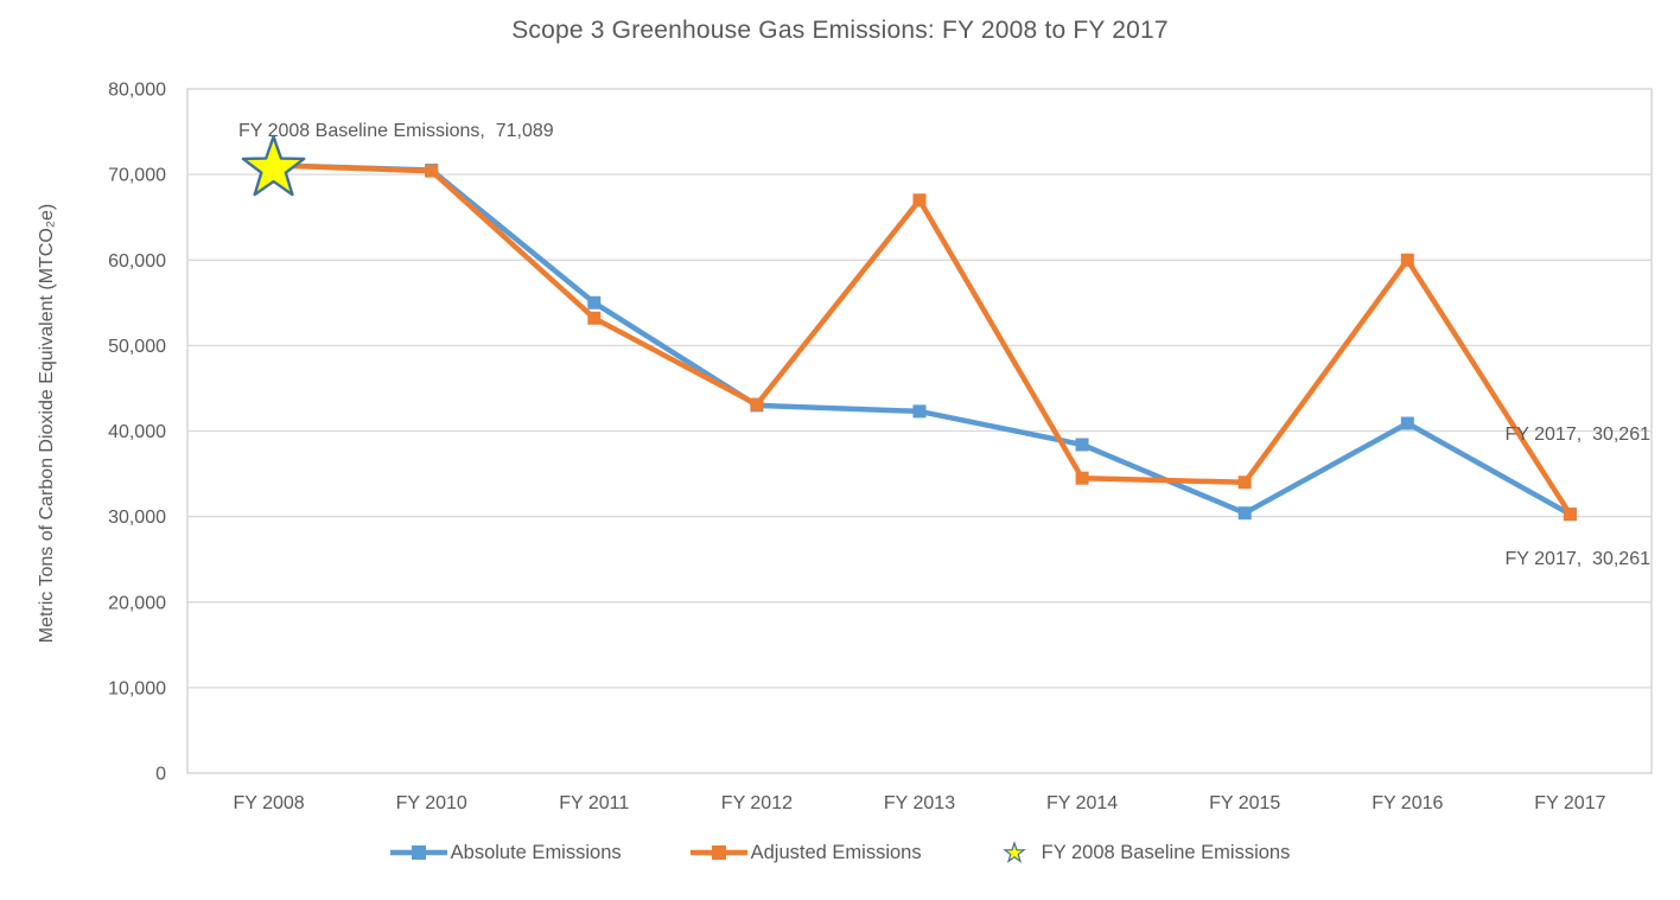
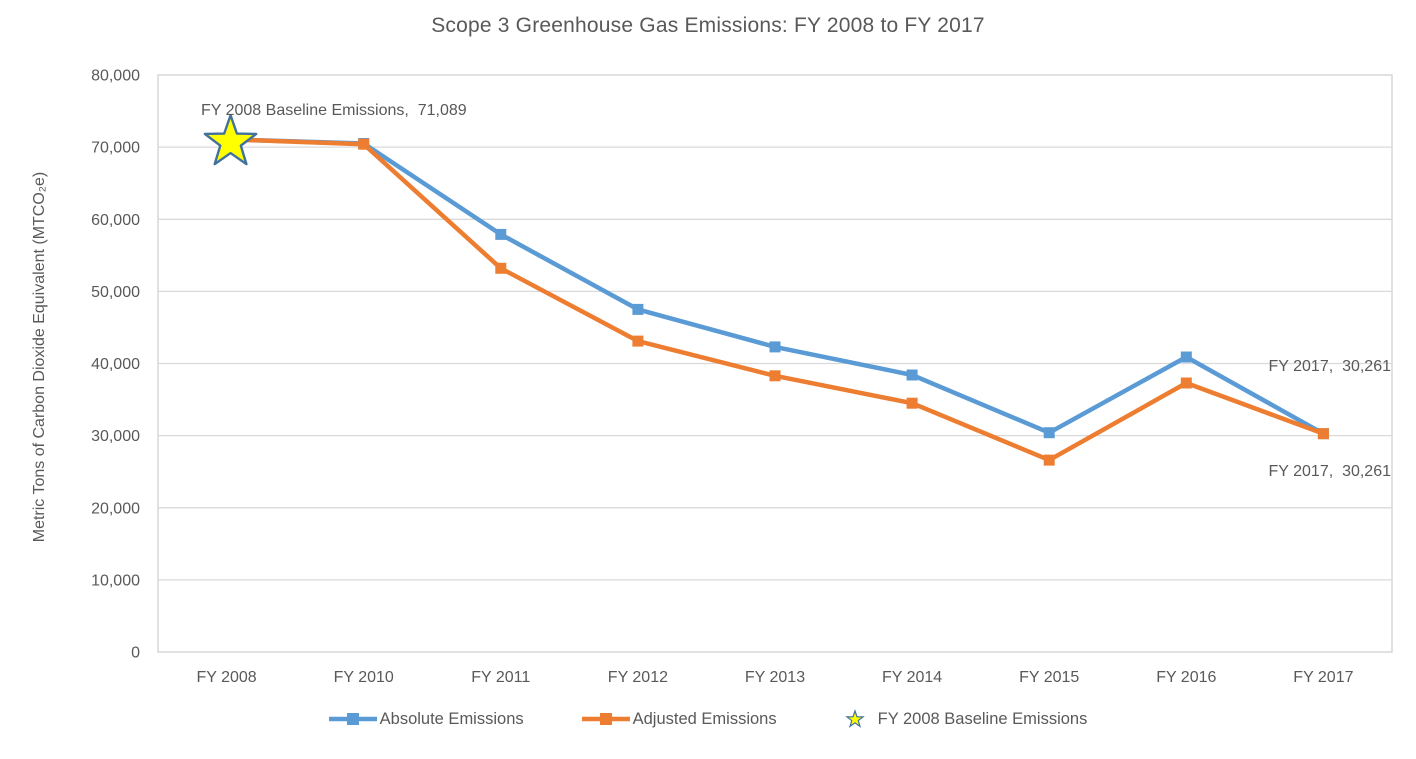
Absolute Emissions/FY 2011: 55000 -> 58000
Absolute Emissions/FY 2012: 43000 -> 48000
Adjusted Emissions/FY 2013: 67000 -> 38000
Adjusted Emissions/FY 2015: 34000 -> 27000
Adjusted Emissions/FY 2016: 60000 -> 37000
